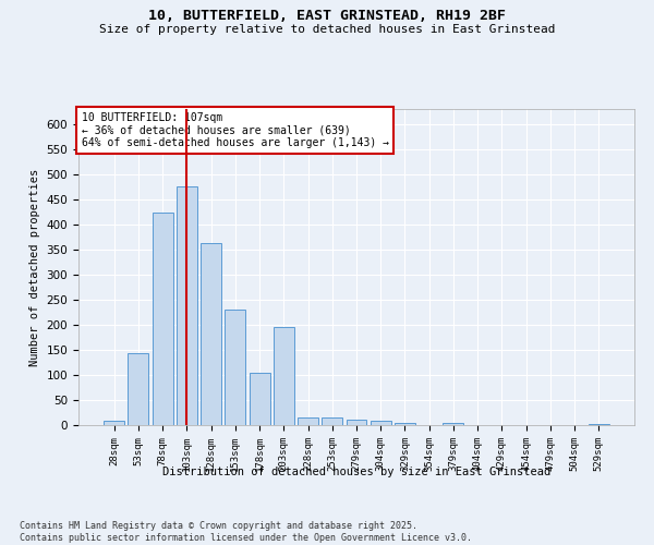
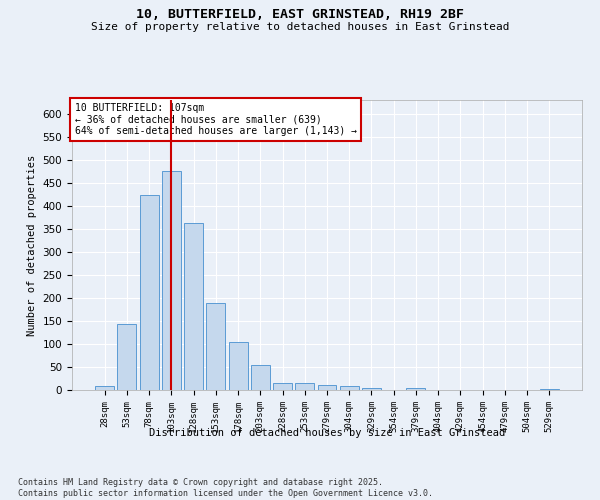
153sqm: 230 -> 190
203sqm: 195 -> 54
